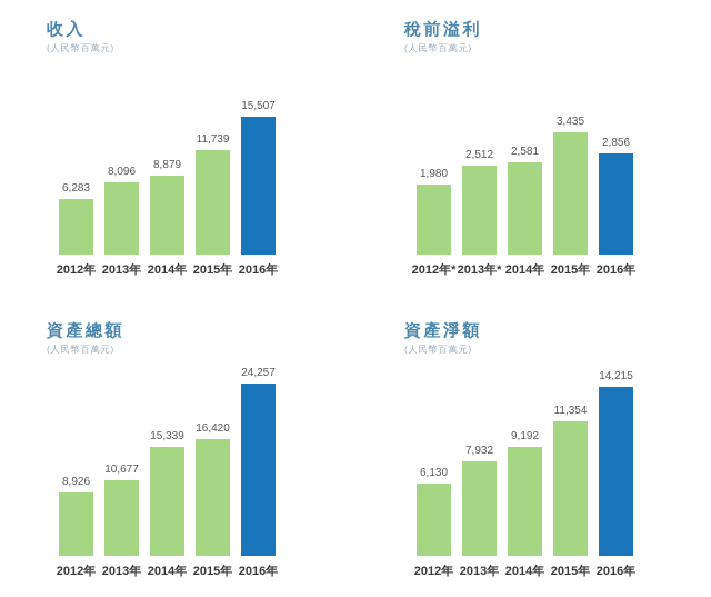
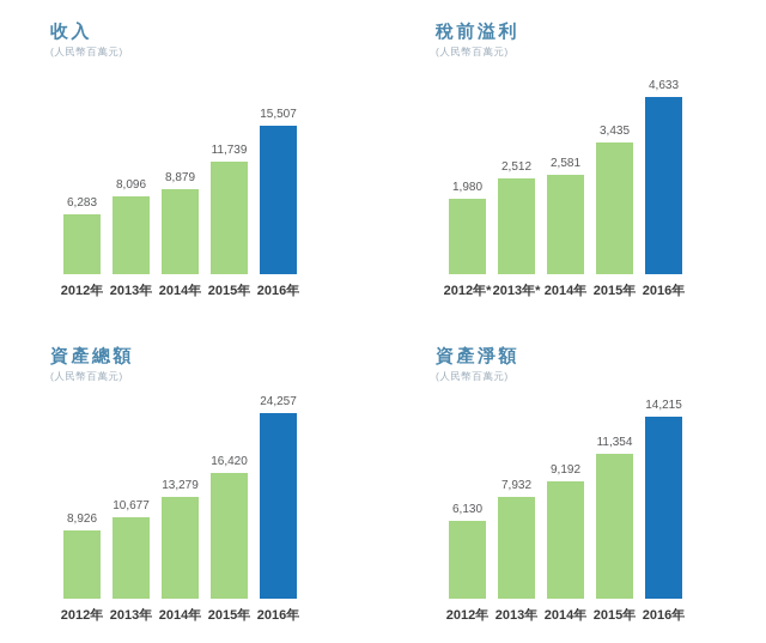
稅前溢利/2016年: 2,856 -> 4,633
資產總額/2014年: 15,339 -> 13,279
